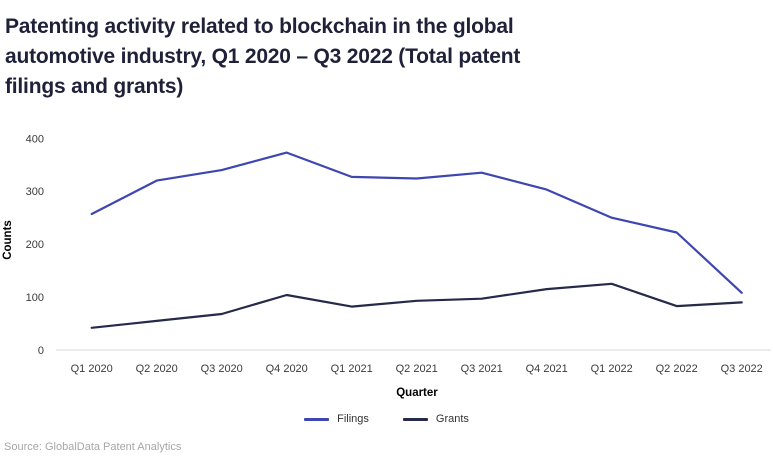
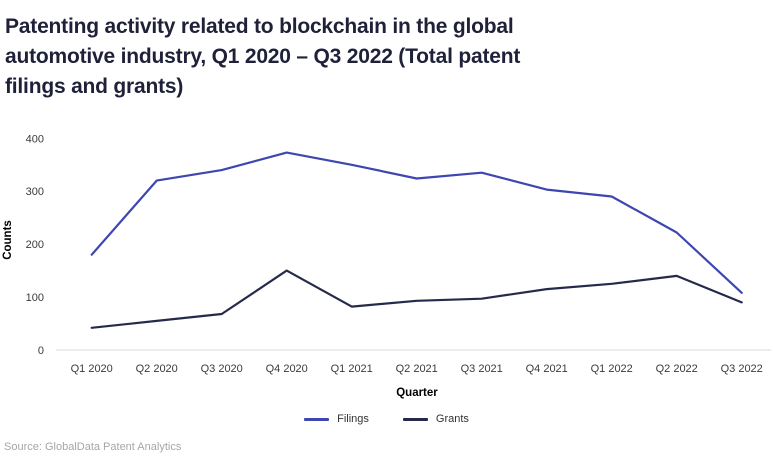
Filings/Q1 2020: 260 -> 180
Grants/Q4 2020: 100 -> 150
Filings/Q1 2021: 330 -> 350
Filings/Q1 2022: 250 -> 290
Grants/Q2 2022: 80 -> 140
